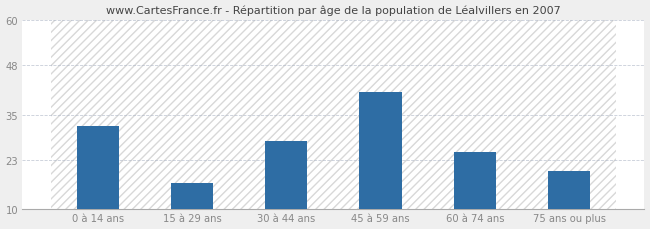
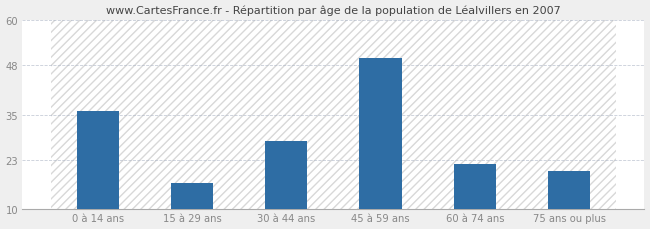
0 à 14 ans: 32 -> 36
45 à 59 ans: 41 -> 50
60 à 74 ans: 25 -> 22
